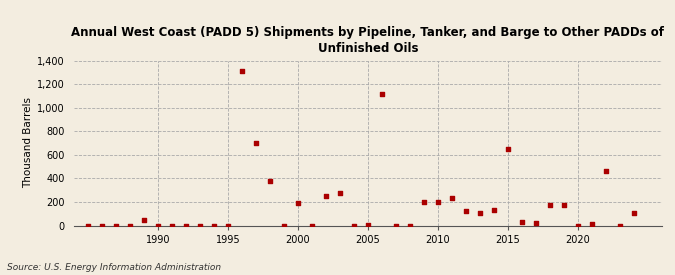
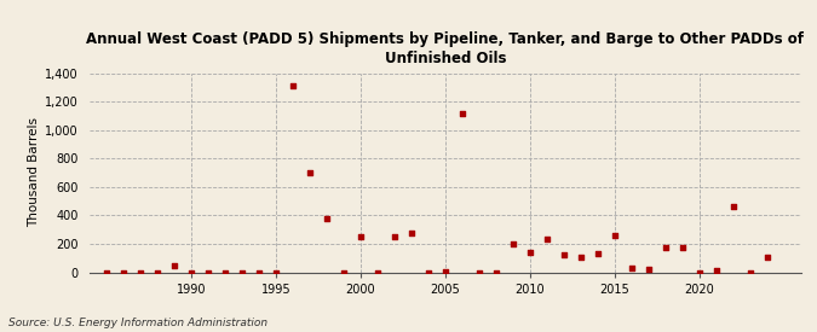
2000: 190 -> 250
2010: 200 -> 140
2015: 650 -> 260
